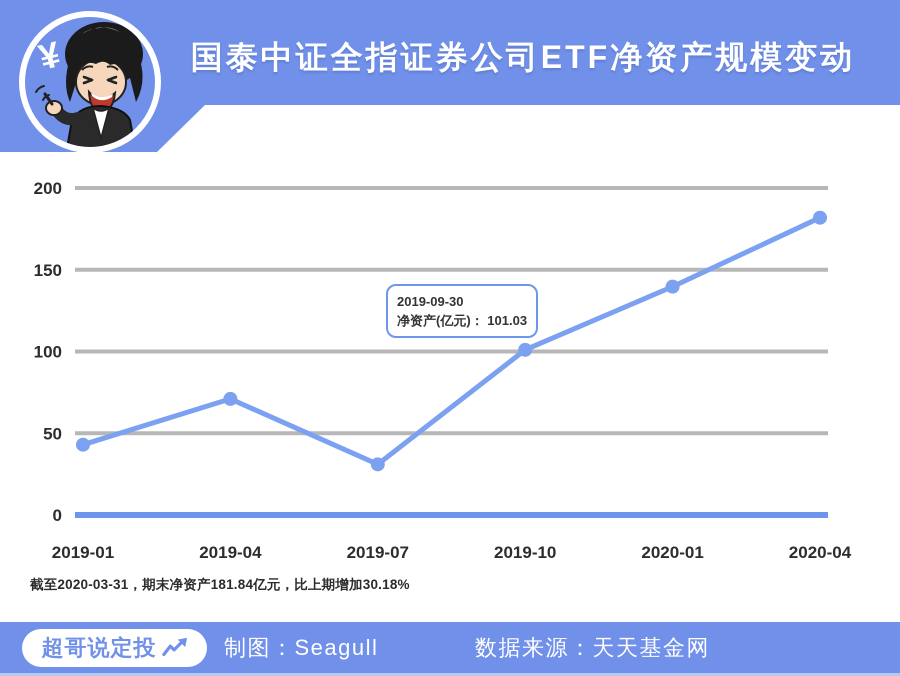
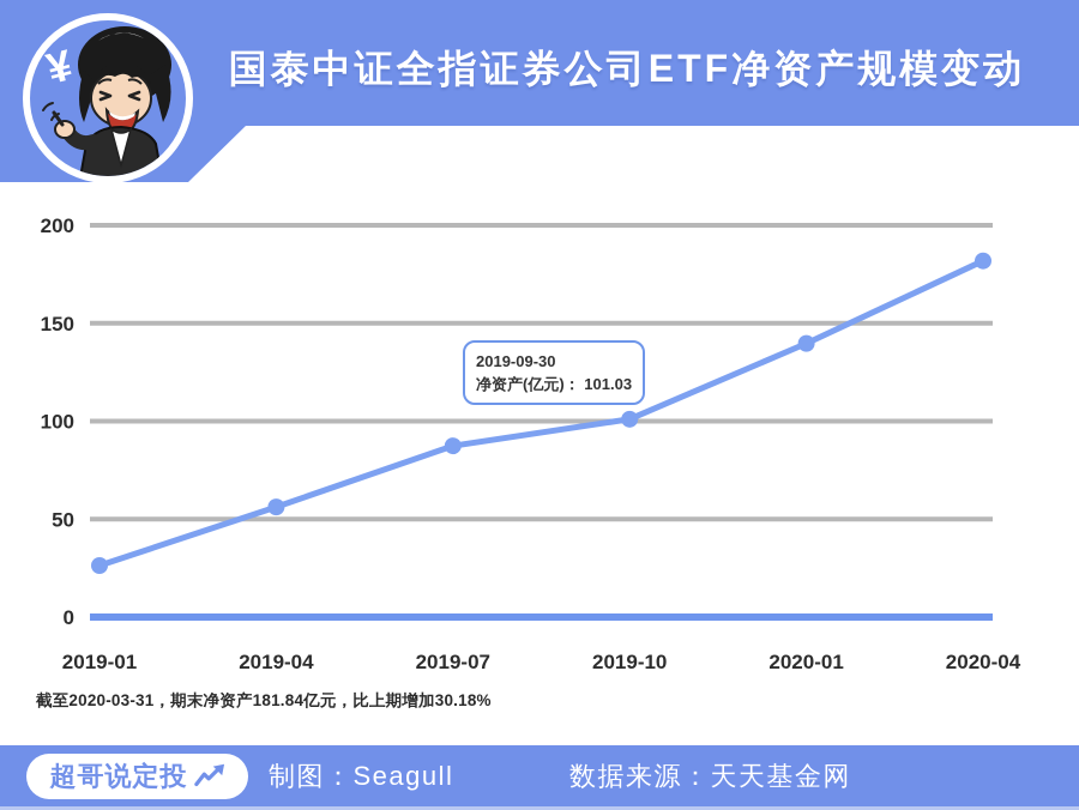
2019-01: 43 -> 26
2019-04: 71 -> 56
2019-07: 31 -> 87
